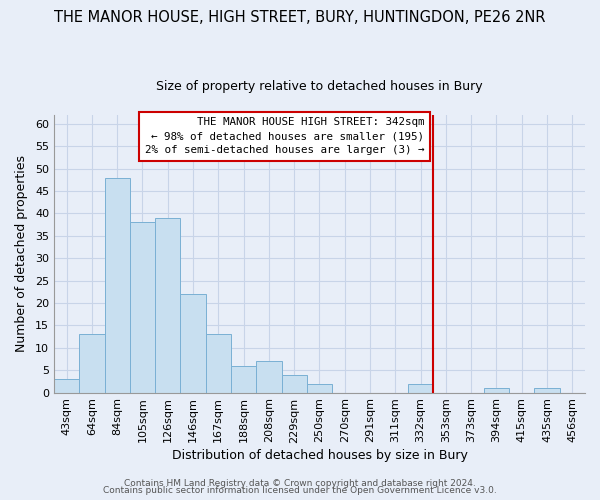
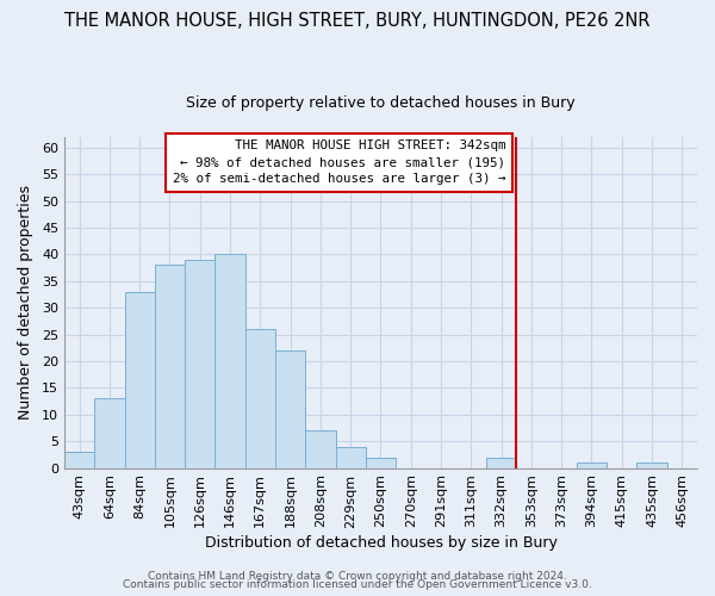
84sqm: 48 -> 33
146sqm: 22 -> 40
167sqm: 13 -> 26
188sqm: 6 -> 22
